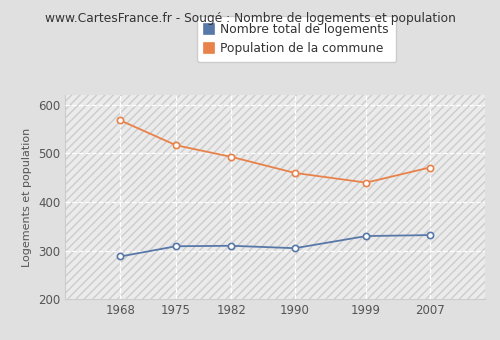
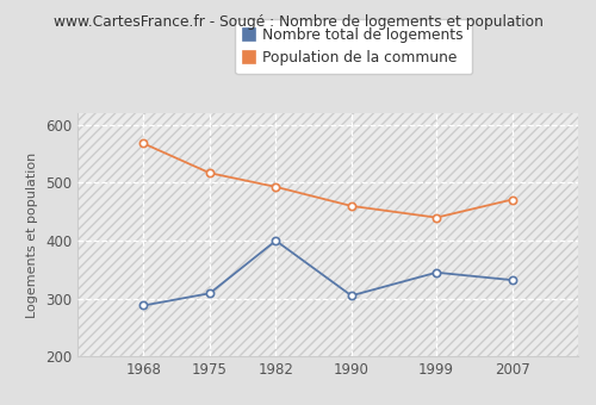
Nombre total de logements/1982: 310 -> 400
Nombre total de logements/1999: 330 -> 345
